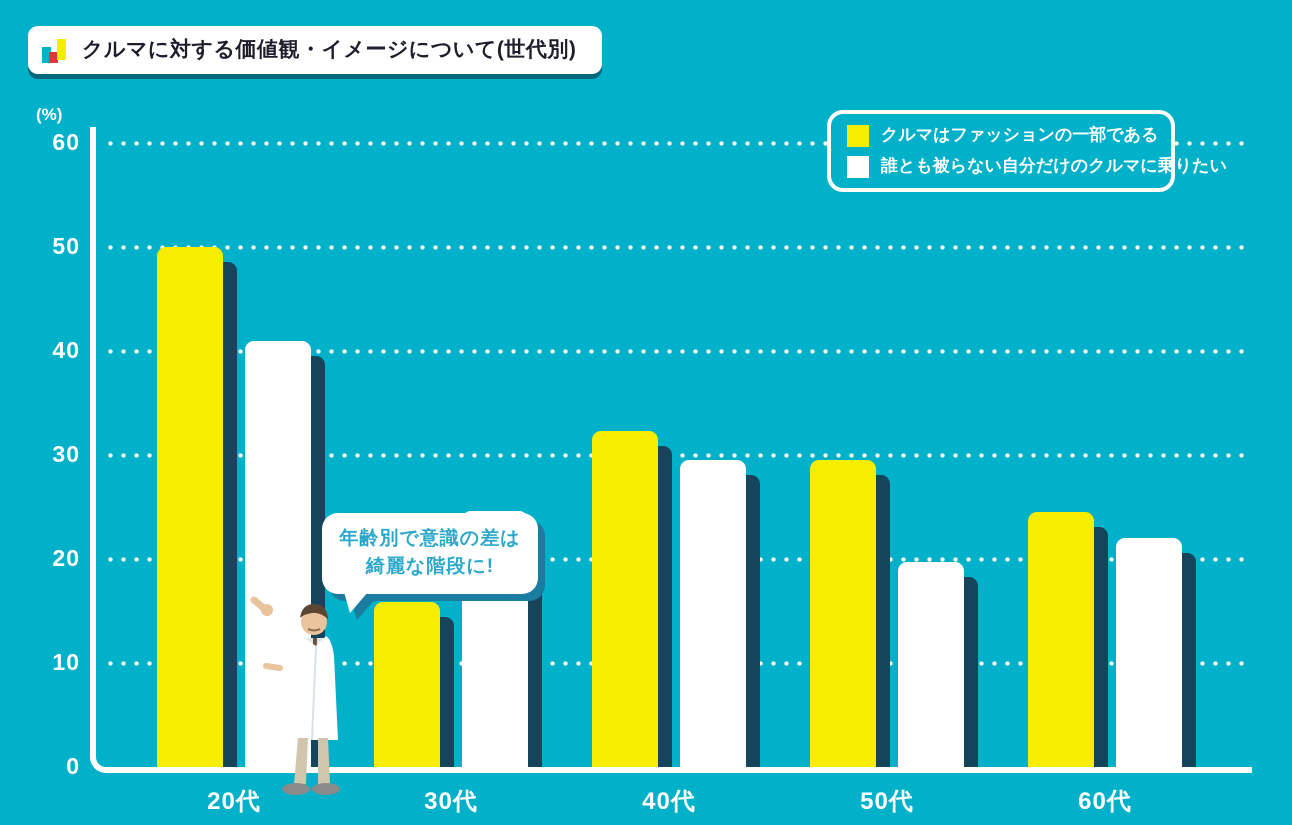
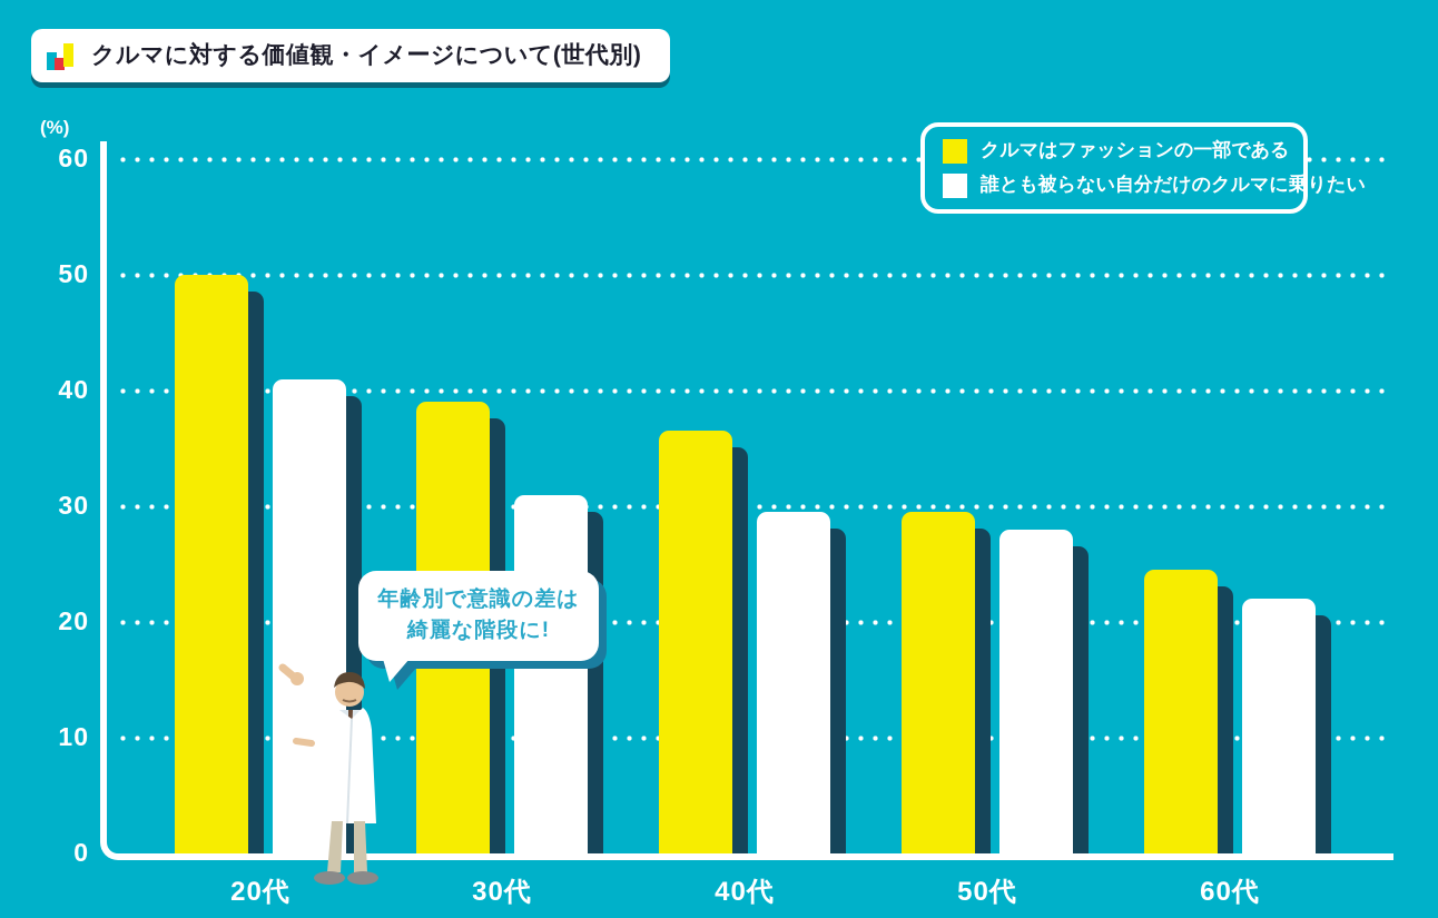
クルマはファッションの一部である/30代: 15.9 -> 39.0
誰とも被らない自分だけのクルマに乗りたい/30代: 24.6 -> 31.0
クルマはファッションの一部である/40代: 32.3 -> 36.5
誰とも被らない自分だけのクルマに乗りたい/50代: 19.7 -> 28.0
